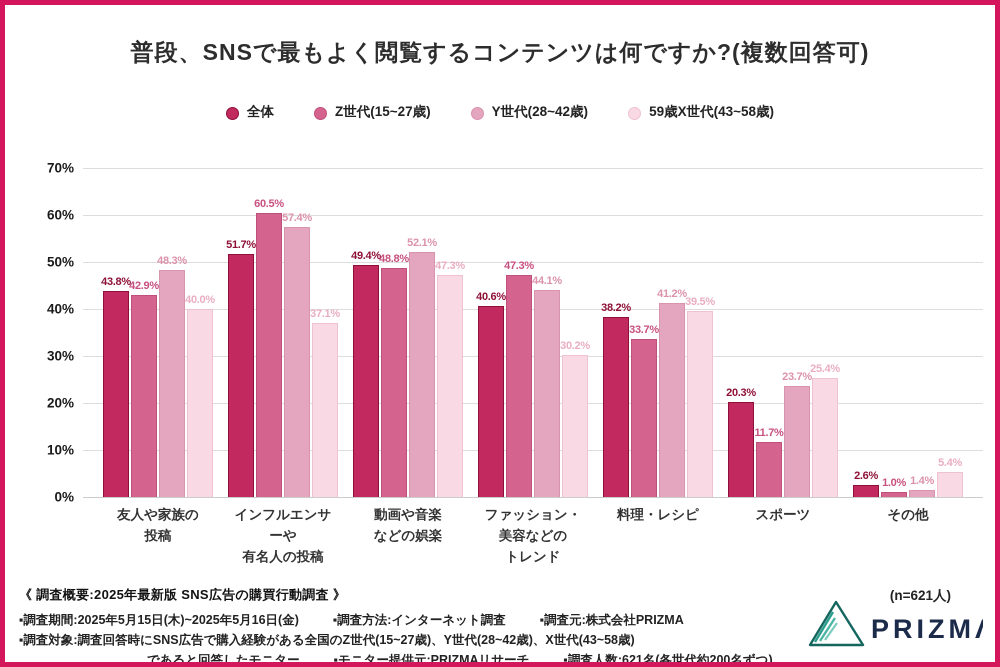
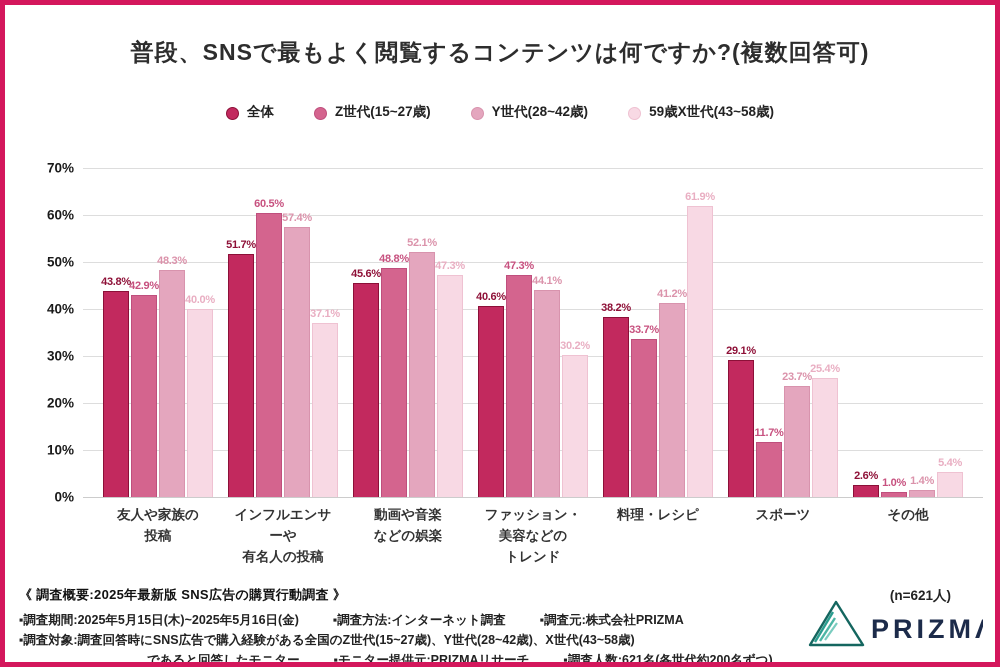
全体/動画や音楽などの娯楽: 49.4% -> 45.6%
59歳X世代(43~58歳)/料理・レシピ: 39.5% -> 61.9%
全体/スポーツ: 20.3% -> 29.1%
